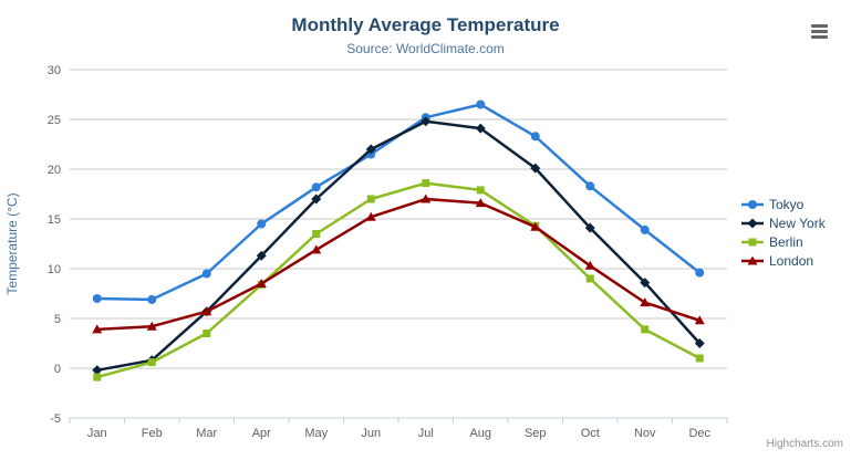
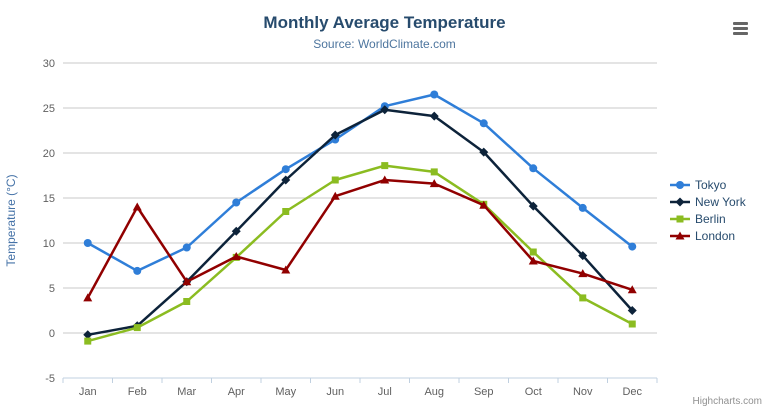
Tokyo/Jan: 7 -> 10
London/Feb: 4 -> 14
London/May: 12 -> 7
London/Oct: 10 -> 8
